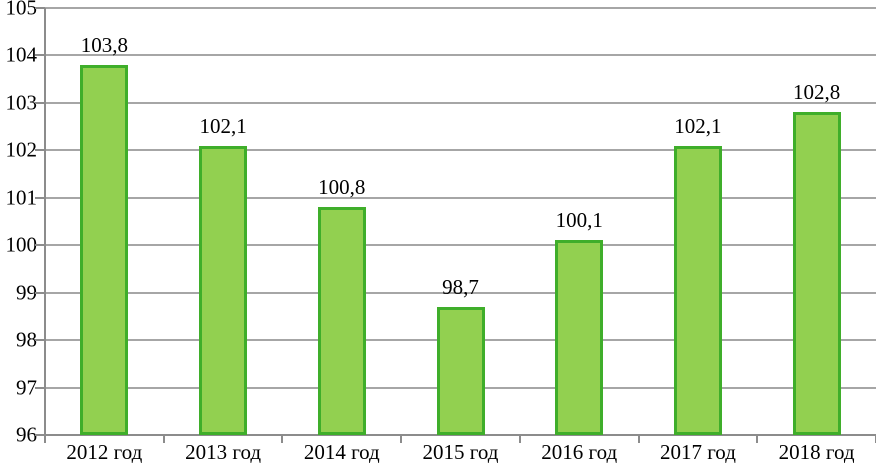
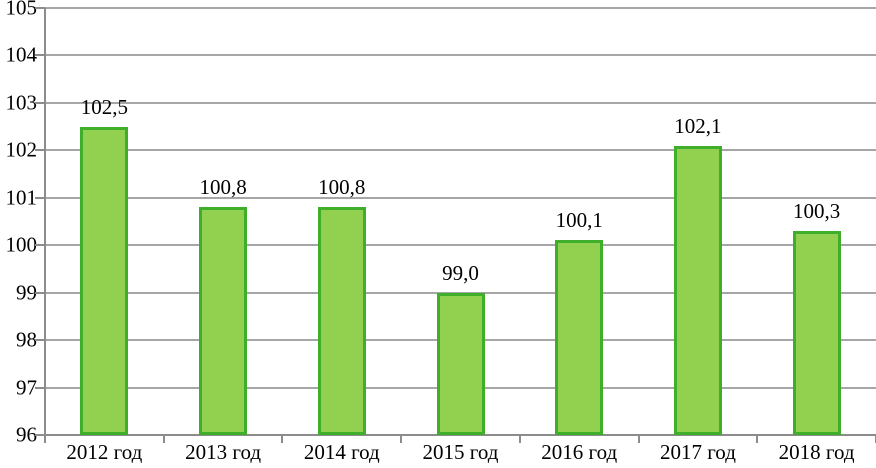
2012 год: 103,8 -> 102,5
2013 год: 102,1 -> 100,8
2015 год: 98,7 -> 99,0
2018 год: 102,8 -> 100,3
